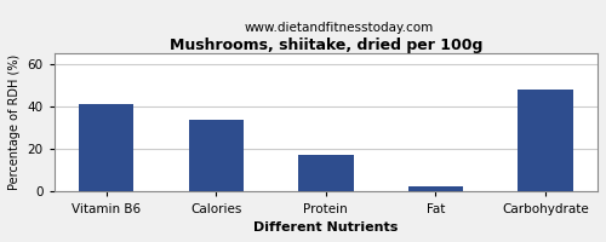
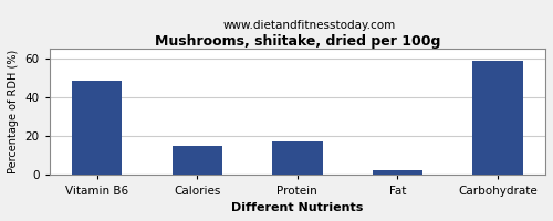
Vitamin B6: 41 -> 48
Calories: 34 -> 15
Carbohydrate: 48 -> 58
